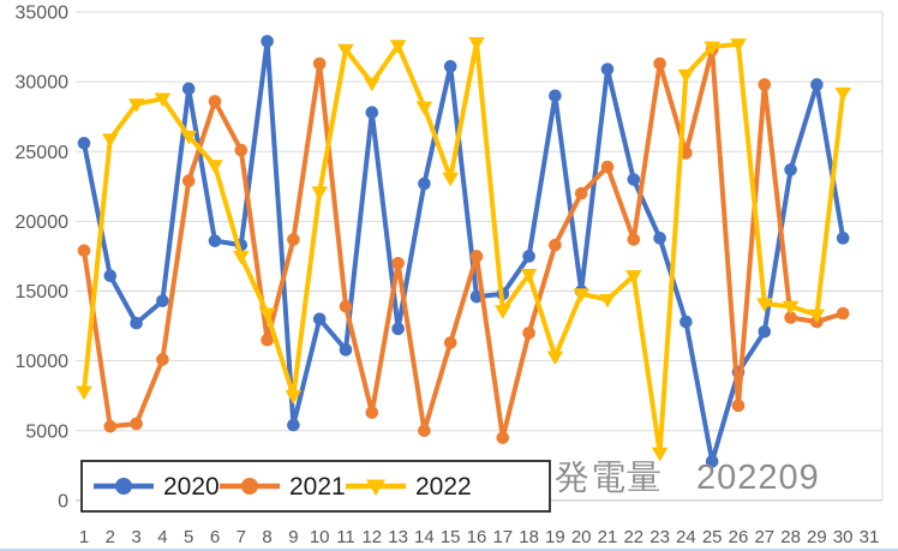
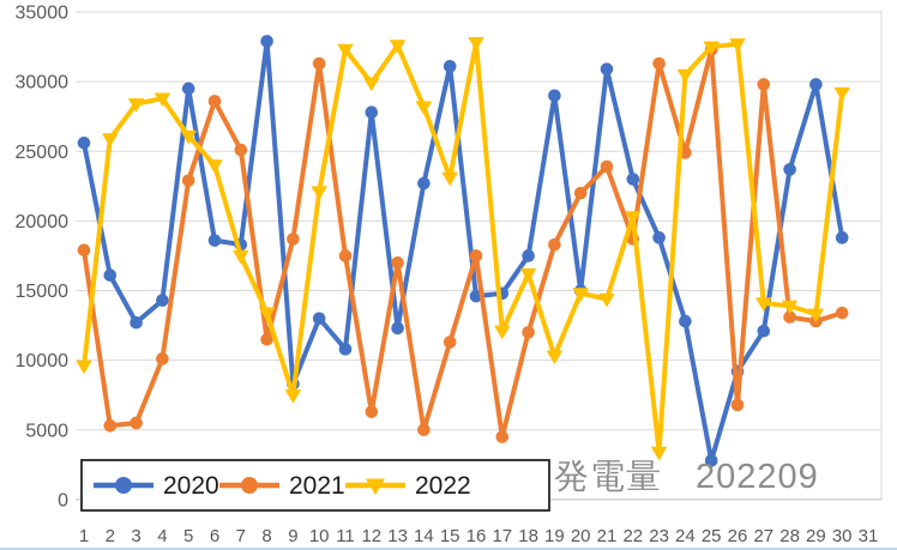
2022/1: 7800 -> 9600
2020/9: 5400 -> 8300
2021/11: 13900 -> 17500
2022/17: 13600 -> 12100
2022/22: 16100 -> 20300
